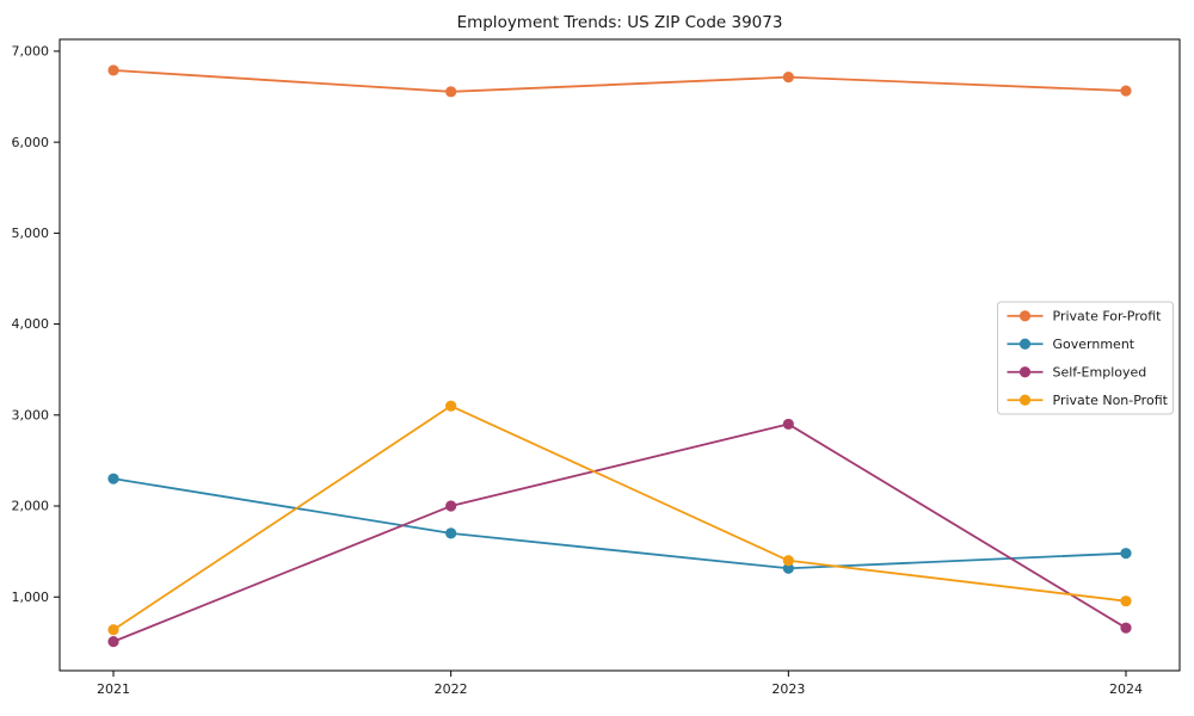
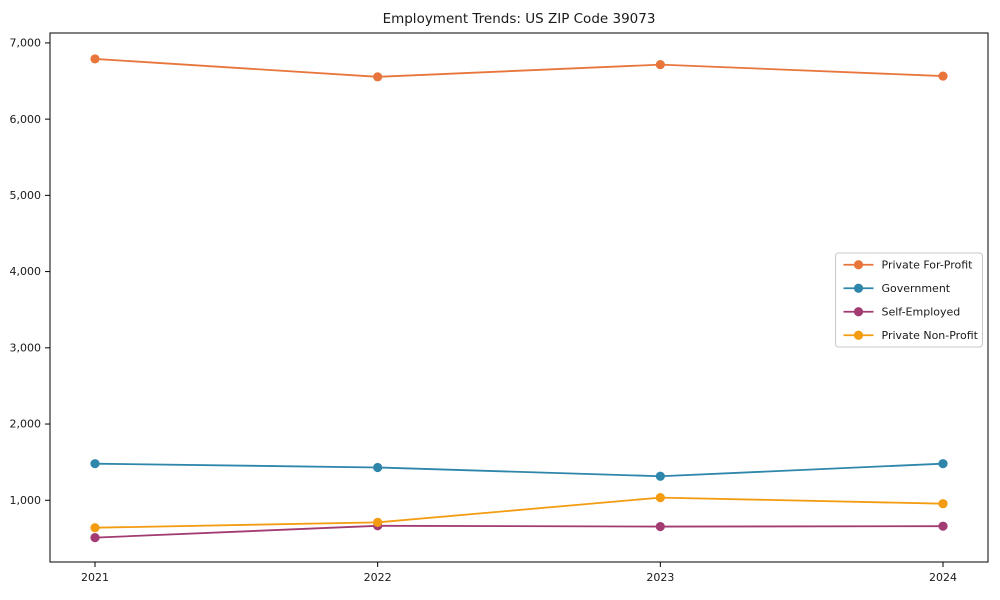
Government/2021: 2300 -> 1500
Government/2022: 1700 -> 1400
Self-Employed/2022: 2000 -> 700
Private Non-Profit/2022: 3100 -> 700
Self-Employed/2023: 2900 -> 700
Private Non-Profit/2023: 1400 -> 1000
